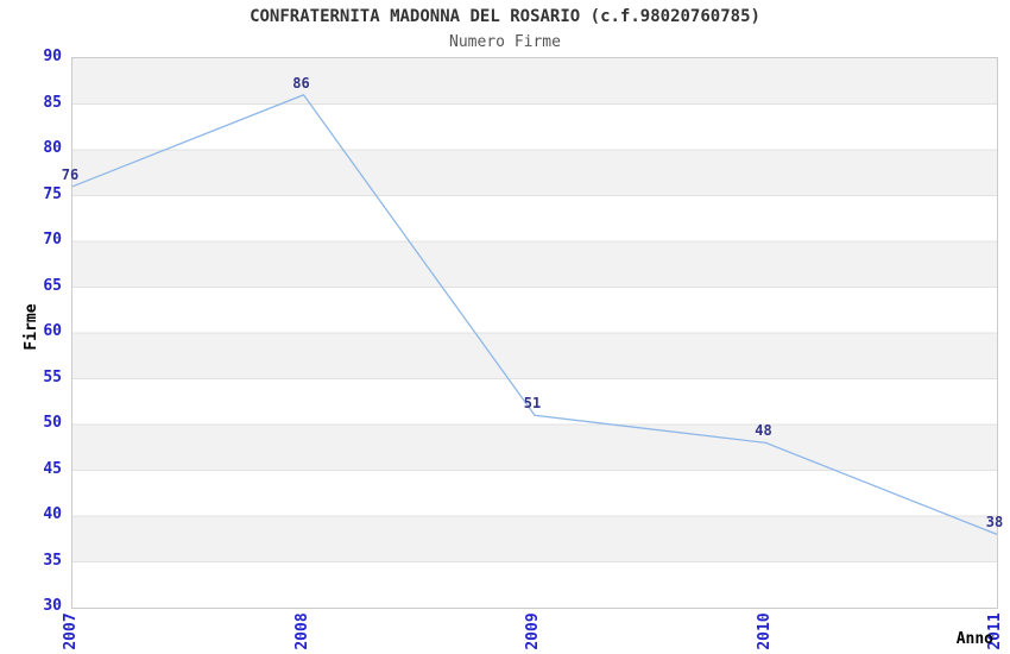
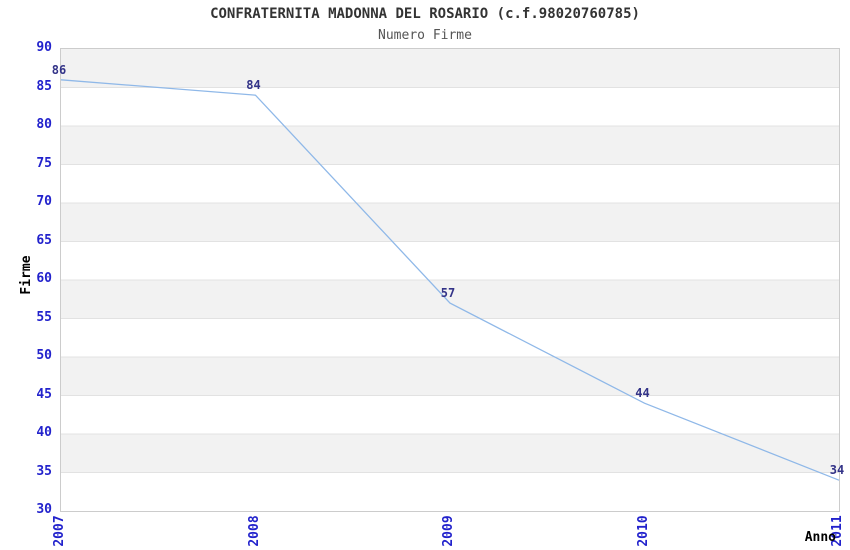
2007: 76 -> 86
2008: 86 -> 84
2009: 51 -> 57
2010: 48 -> 44
2011: 38 -> 34
